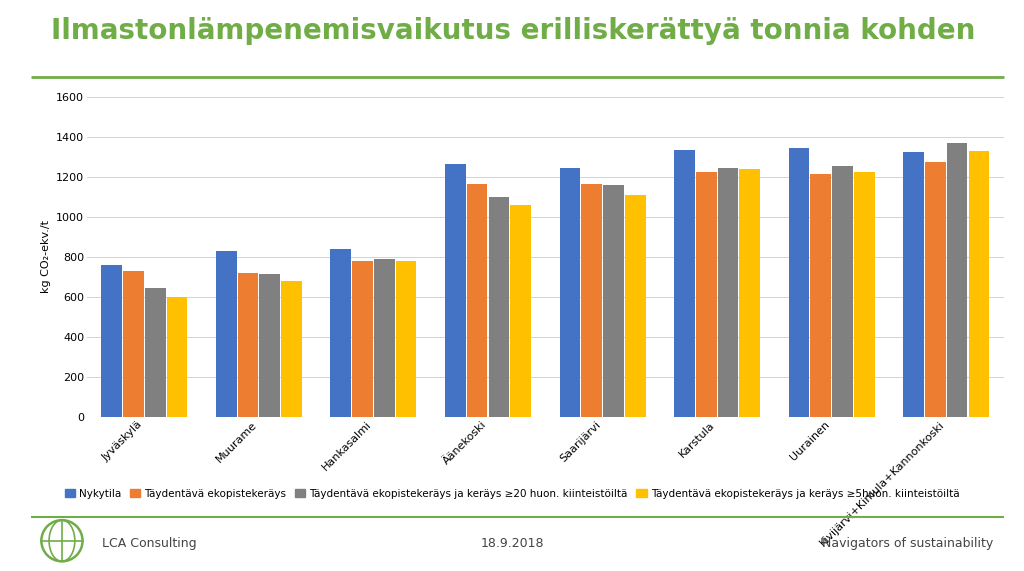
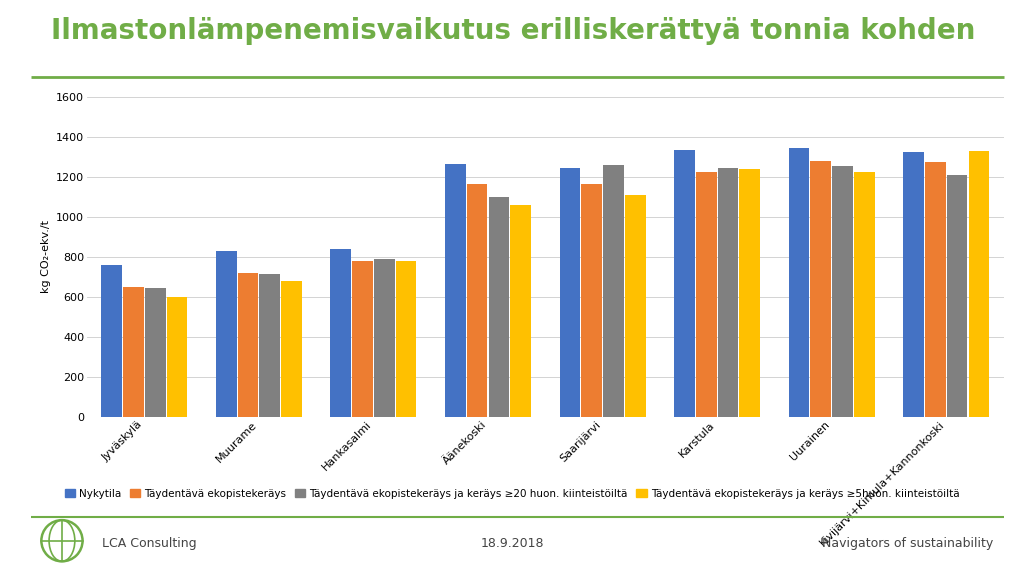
Täydentävä ekopistekeräys/Jyväskylä: 730 -> 650
Täydentävä ekopistekeräys ja keräys ≥20 huon. kiinteistöiltä/Saarijärvi: 1160 -> 1260
Täydentävä ekopistekeräys/Uurainen: 1220 -> 1280
Täydentävä ekopistekeräys ja keräys ≥20 huon. kiinteistöiltä/Kivijärvi+Kimula+Kannonkoski: 1370 -> 1210
